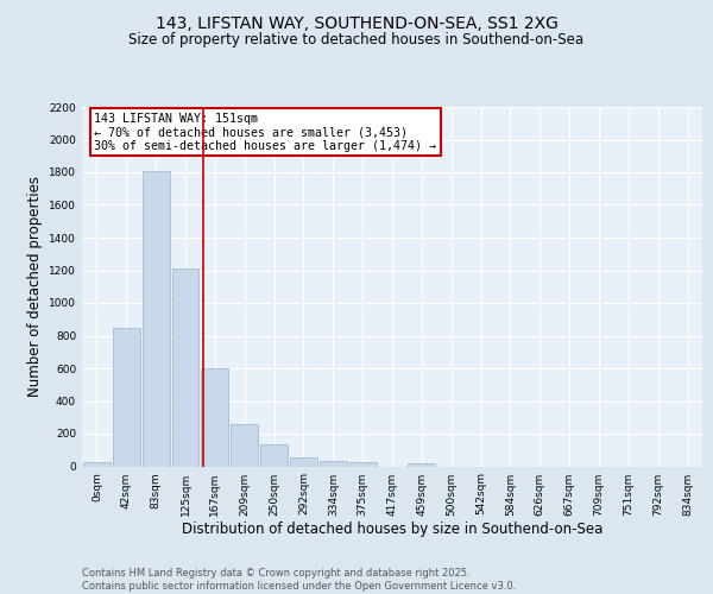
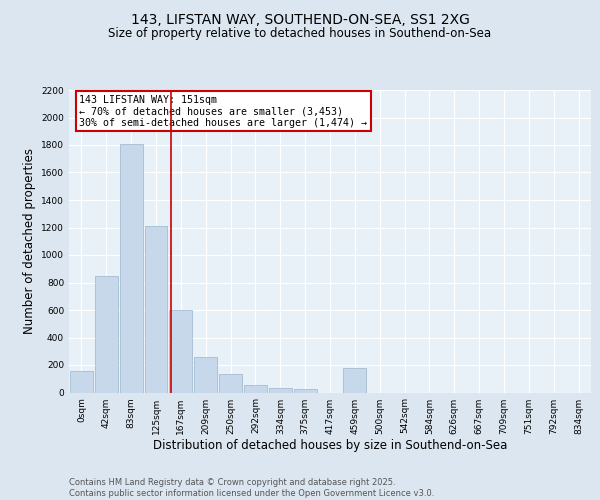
0sqm: 20 -> 160
459sqm: 20 -> 180
